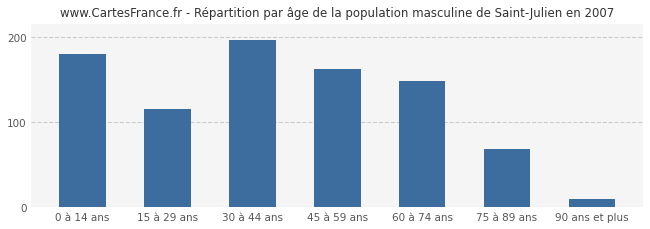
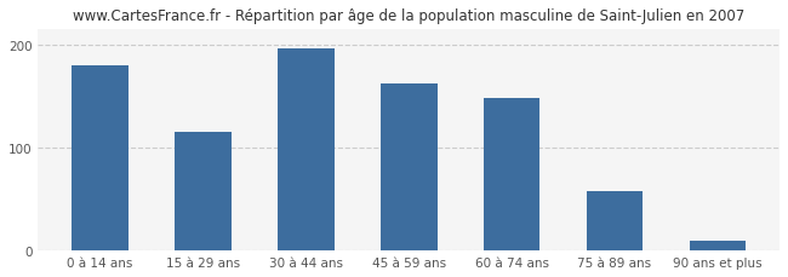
75 à 89 ans: 68 -> 58
